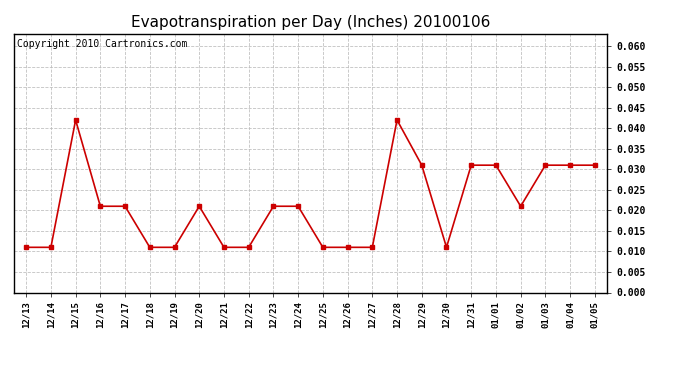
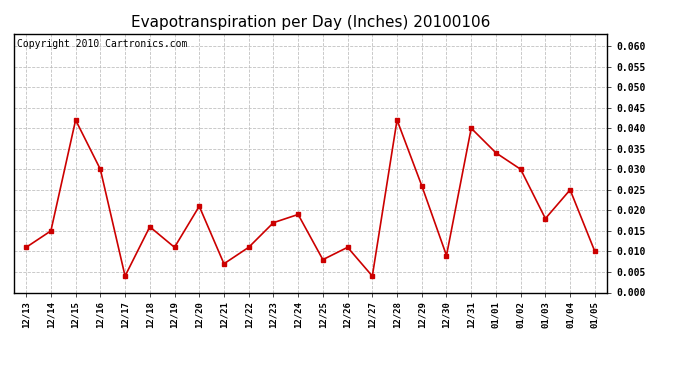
12/14: 0.011 -> 0.015
12/16: 0.021 -> 0.030
12/17: 0.021 -> 0.004
12/18: 0.011 -> 0.016
12/21: 0.011 -> 0.007
12/23: 0.021 -> 0.017
12/24: 0.021 -> 0.019
12/25: 0.011 -> 0.008
12/27: 0.011 -> 0.004
12/29: 0.031 -> 0.026
12/30: 0.011 -> 0.009
12/31: 0.031 -> 0.040
01/01: 0.031 -> 0.034
01/02: 0.021 -> 0.030
01/03: 0.031 -> 0.018
01/04: 0.031 -> 0.025
01/05: 0.031 -> 0.010
